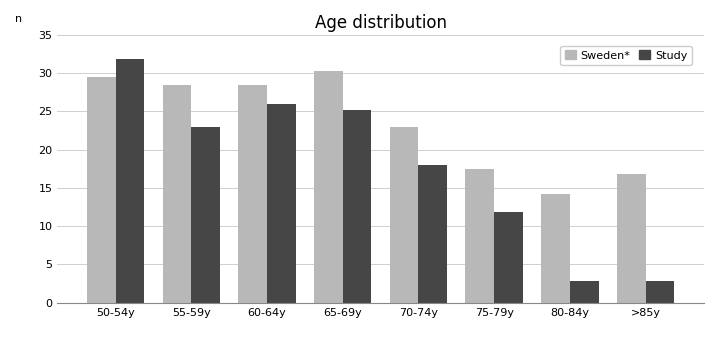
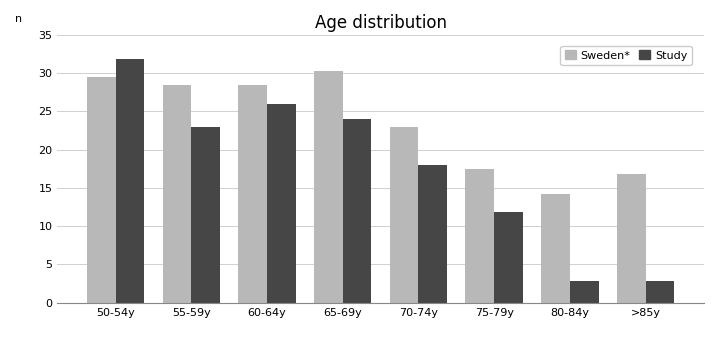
Study/65-69y: 25.2 -> 24.0
